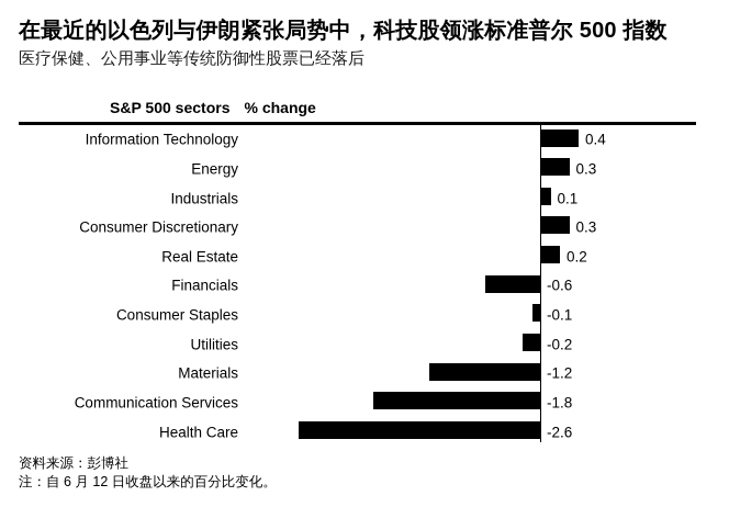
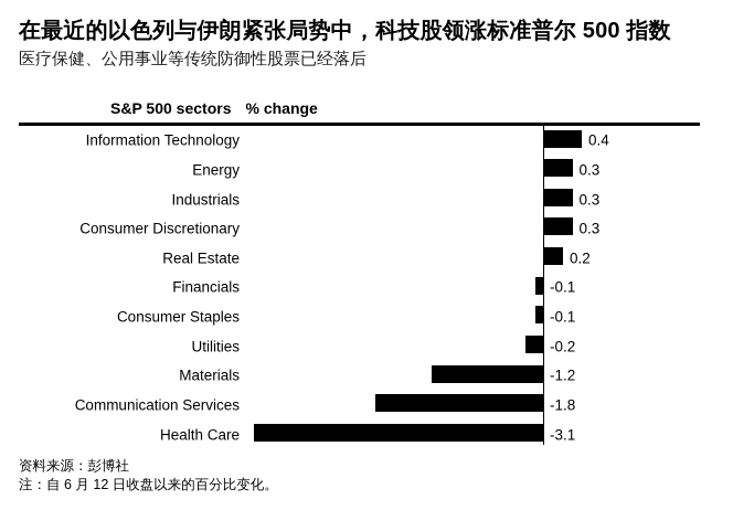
Industrials: 0.1 -> 0.3
Financials: -0.6 -> -0.1
Health Care: -2.6 -> -3.1
